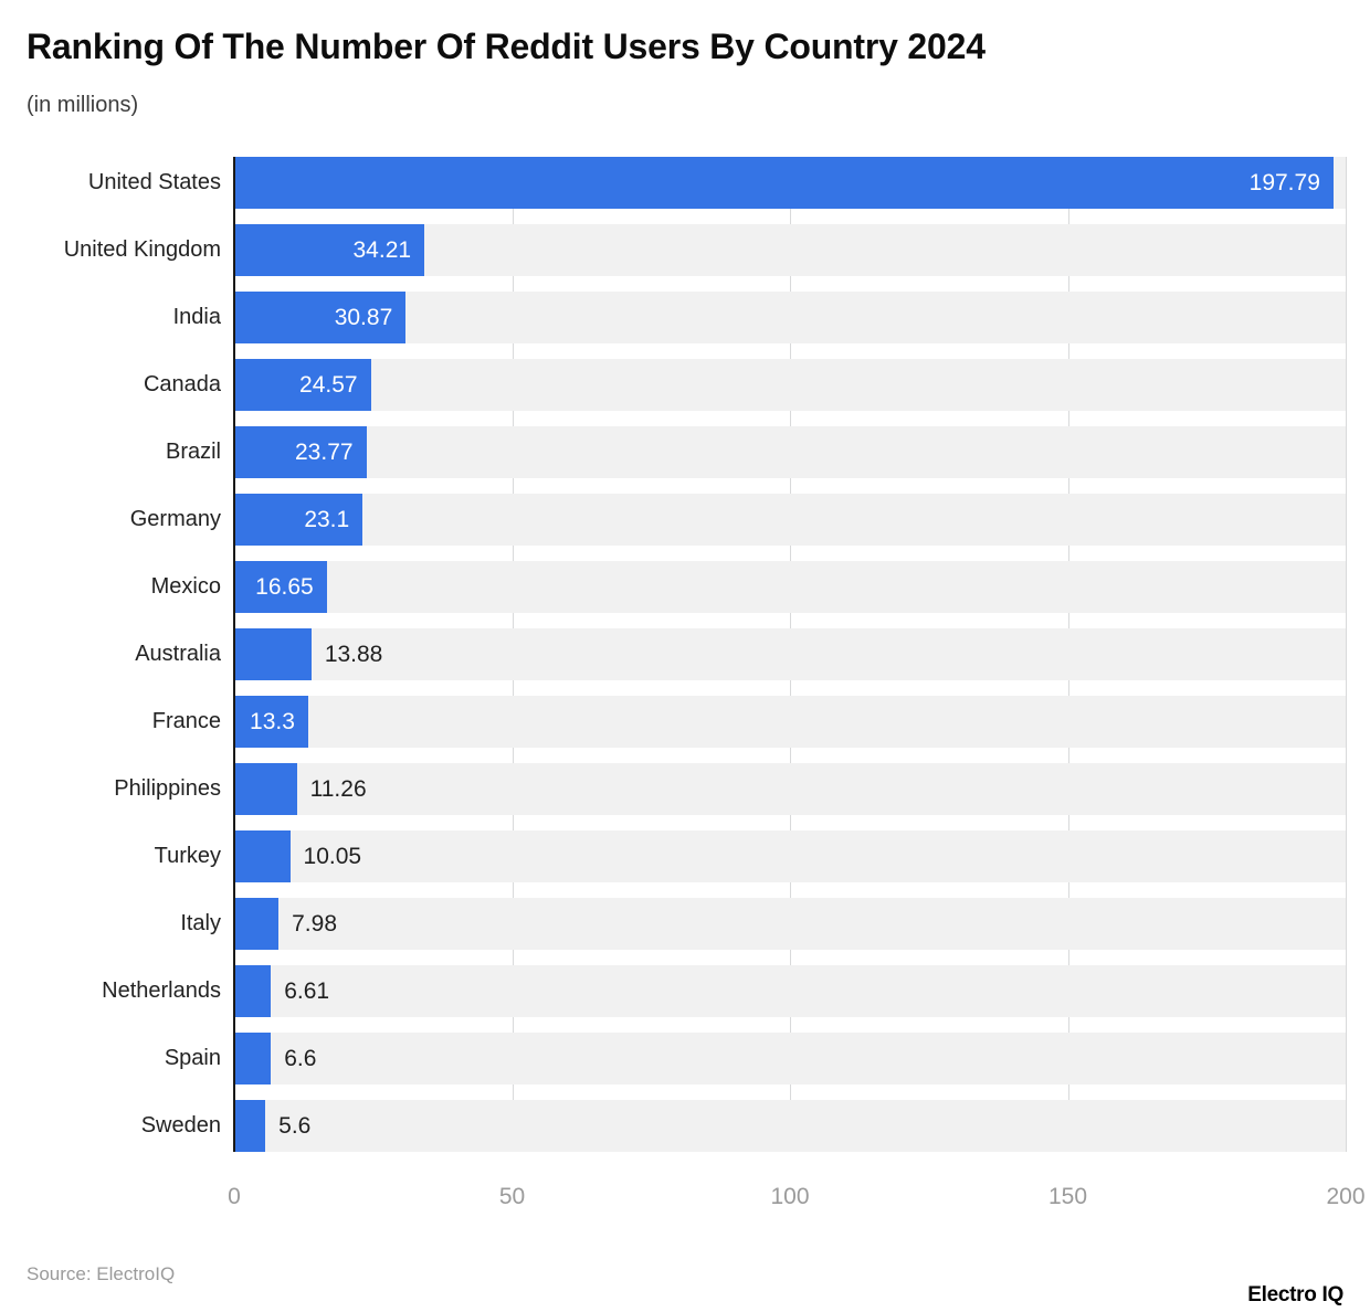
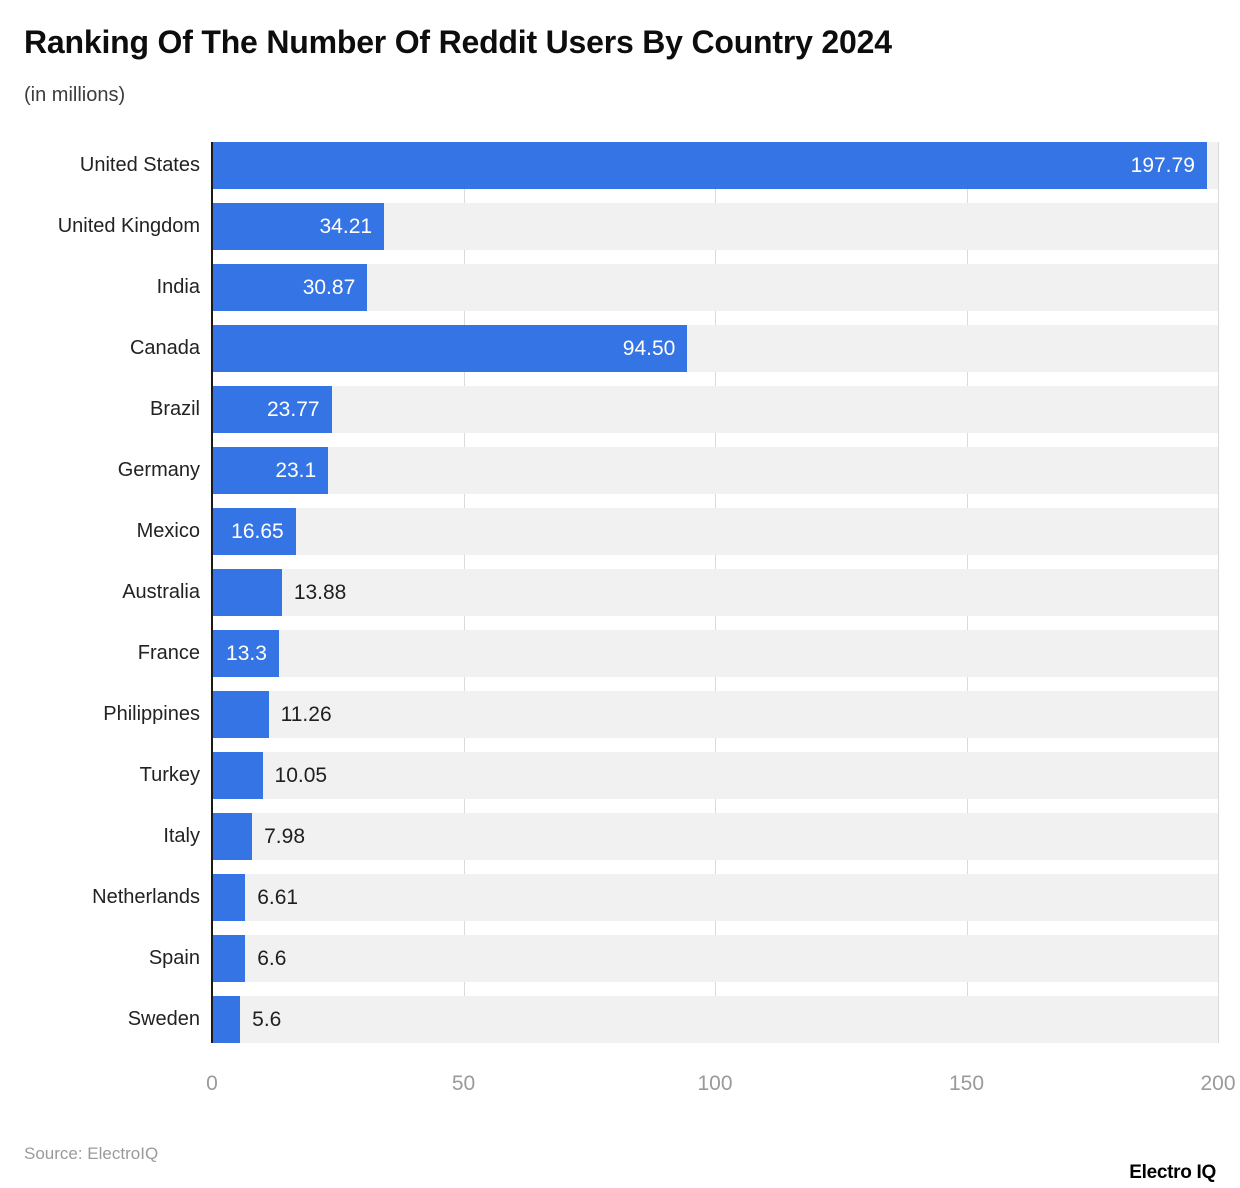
Canada: 24.57 -> 94.50
